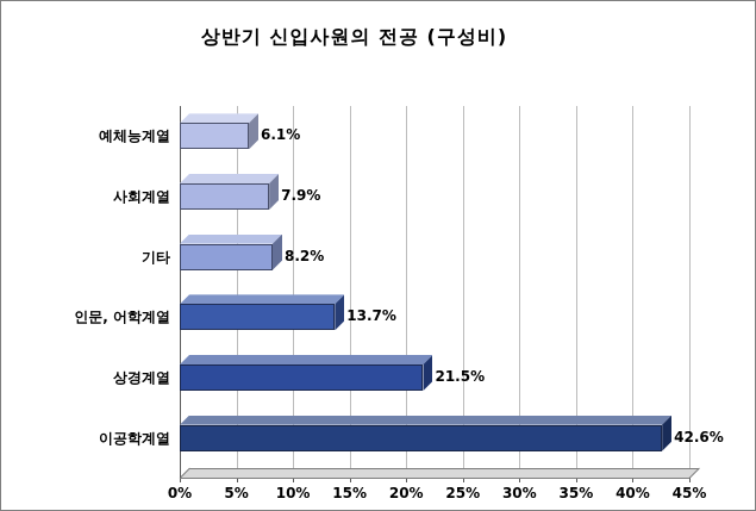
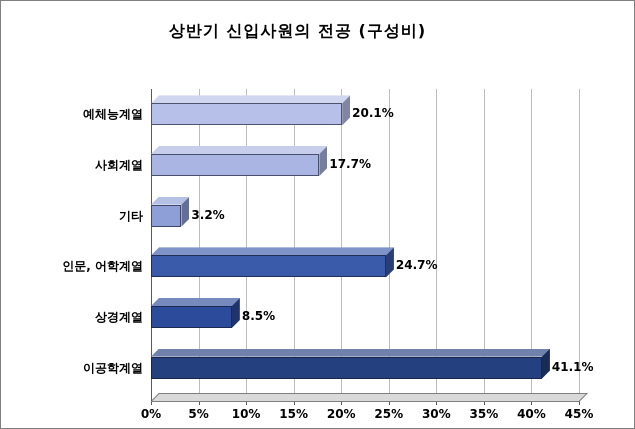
예체능계열: 6.1% -> 20.1%
사회계열: 7.9% -> 17.7%
기타: 8.2% -> 3.2%
인문, 어학계열: 13.7% -> 24.7%
상경계열: 21.5% -> 8.5%
이공학계열: 42.6% -> 41.1%
